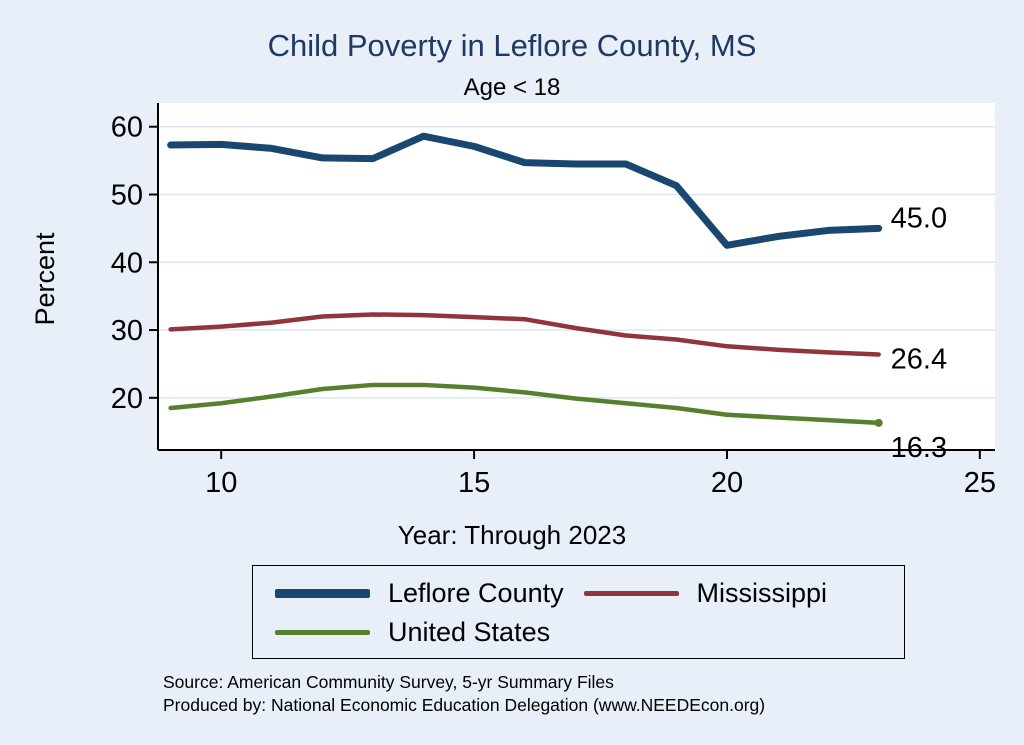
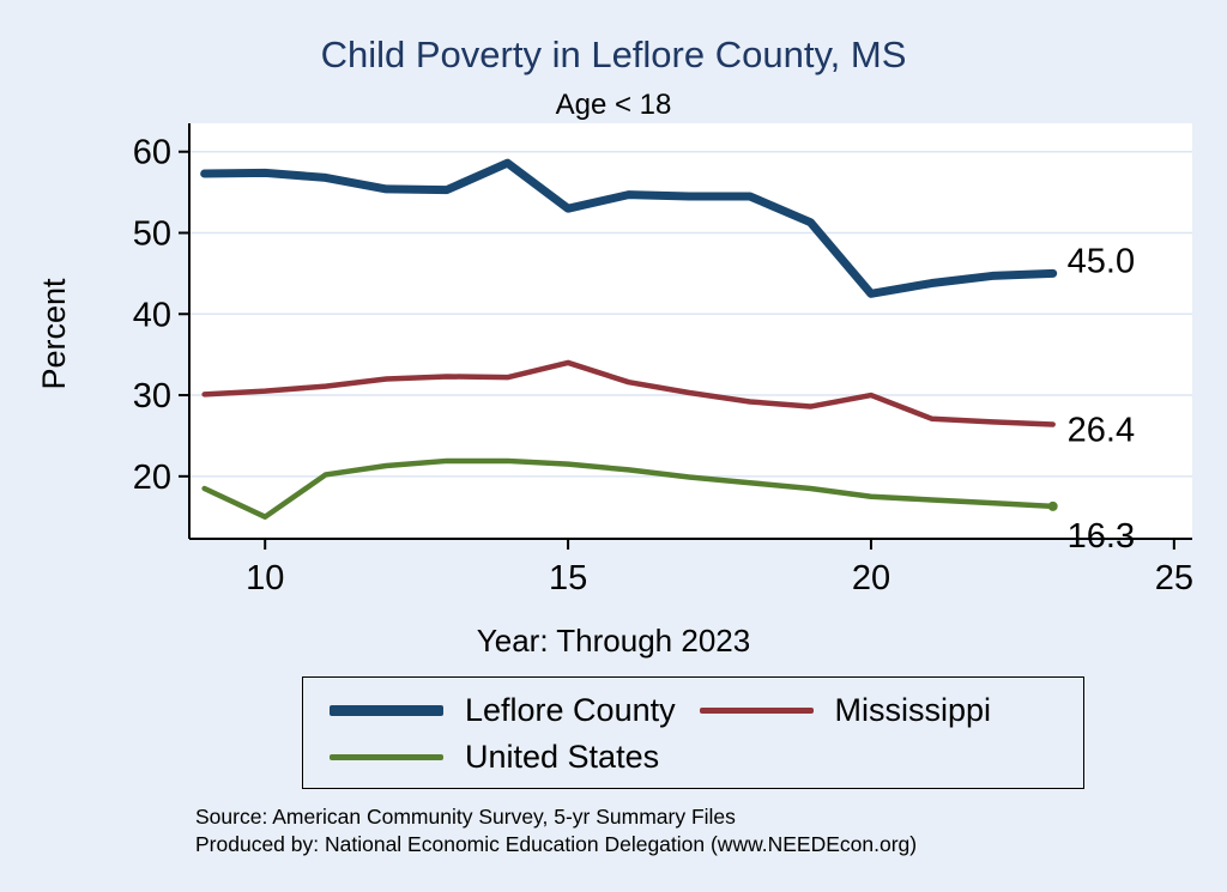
United States/10: 19 -> 15
Leflore County/15: 57 -> 53
Mississippi/15: 32 -> 34
Mississippi/20: 28 -> 30
